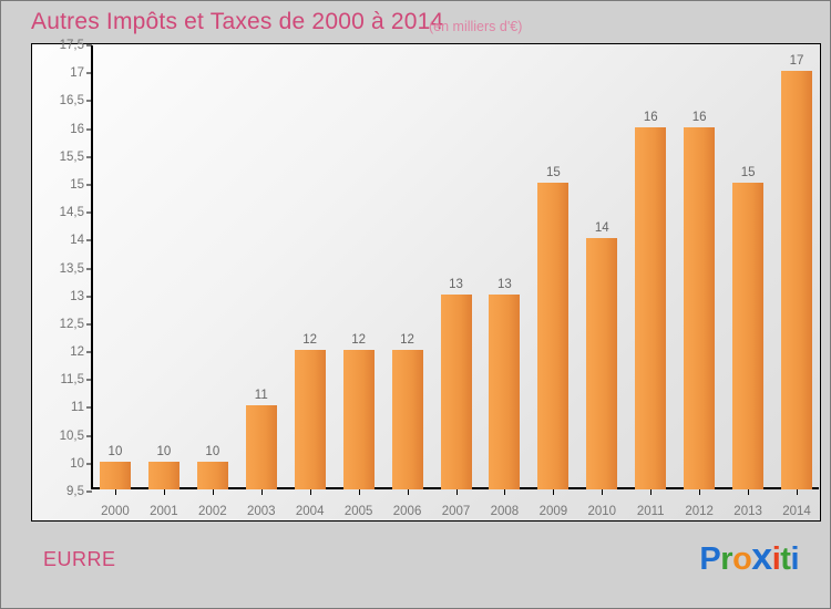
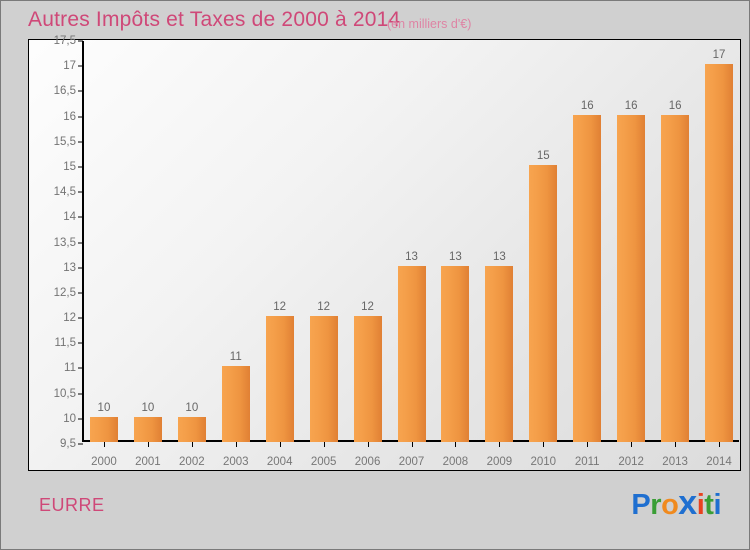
2009: 15 -> 13
2010: 14 -> 15
2013: 15 -> 16
